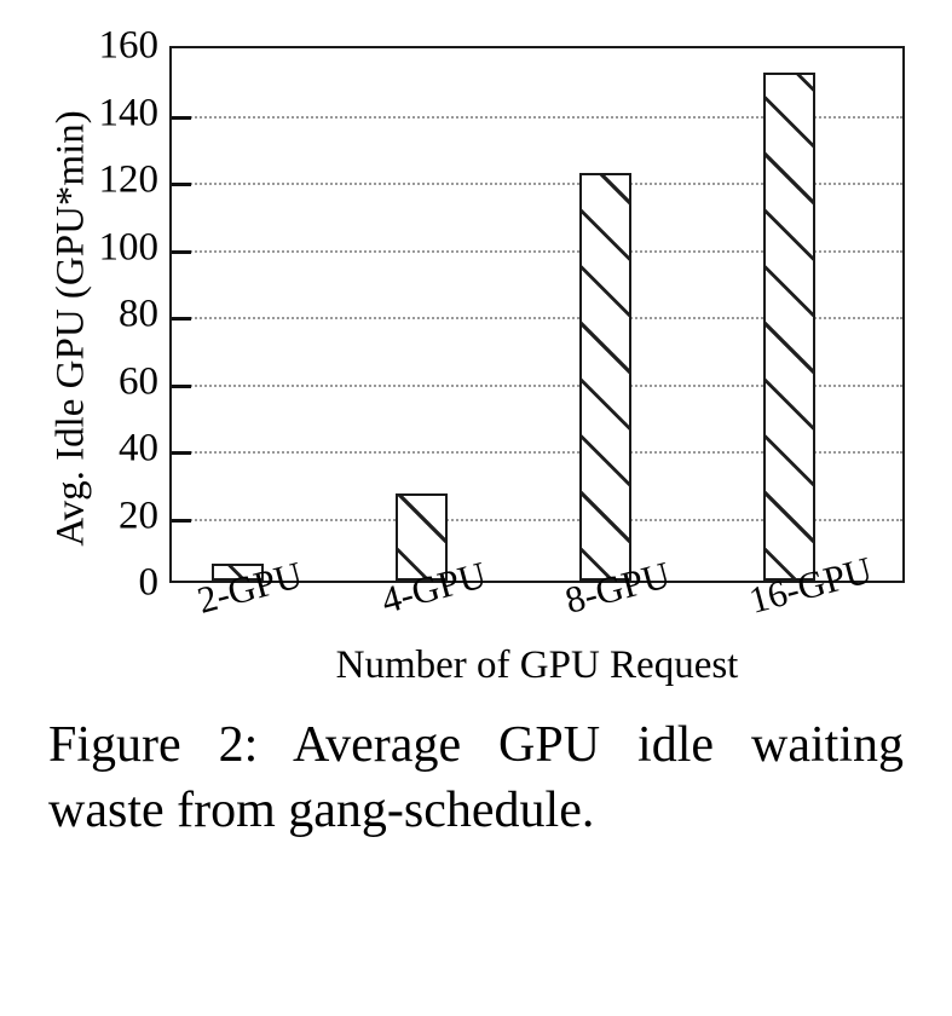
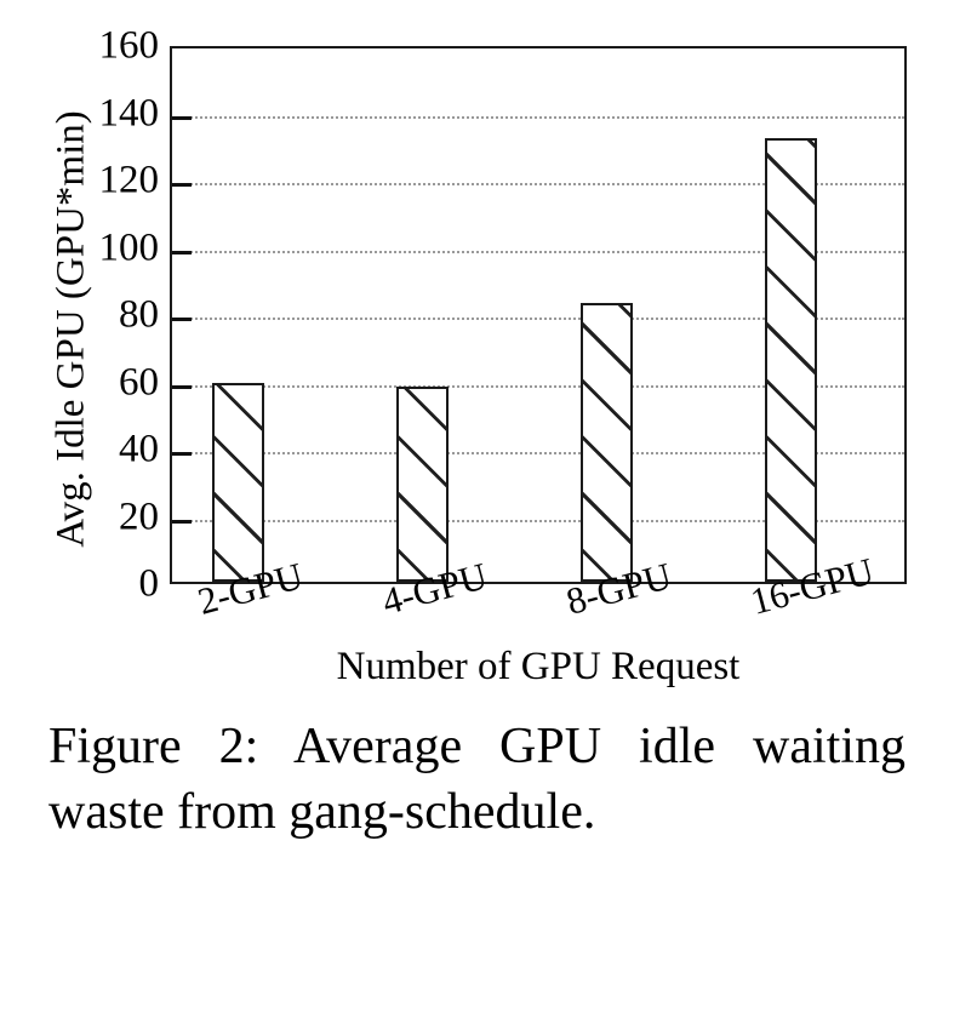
2-GPU: 5 -> 59
4-GPU: 26 -> 58
8-GPU: 122 -> 83
16-GPU: 152 -> 132
